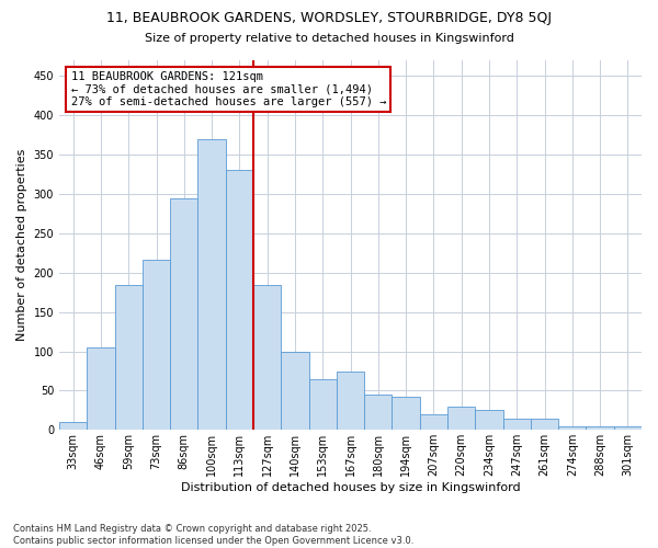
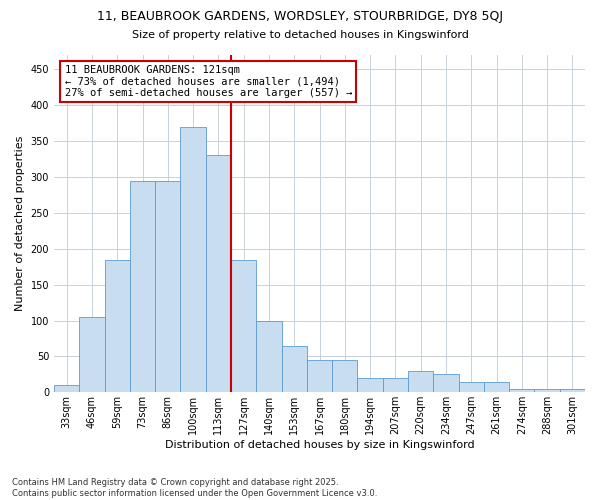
73sqm: 216 -> 295
167sqm: 74 -> 45
194sqm: 42 -> 20
